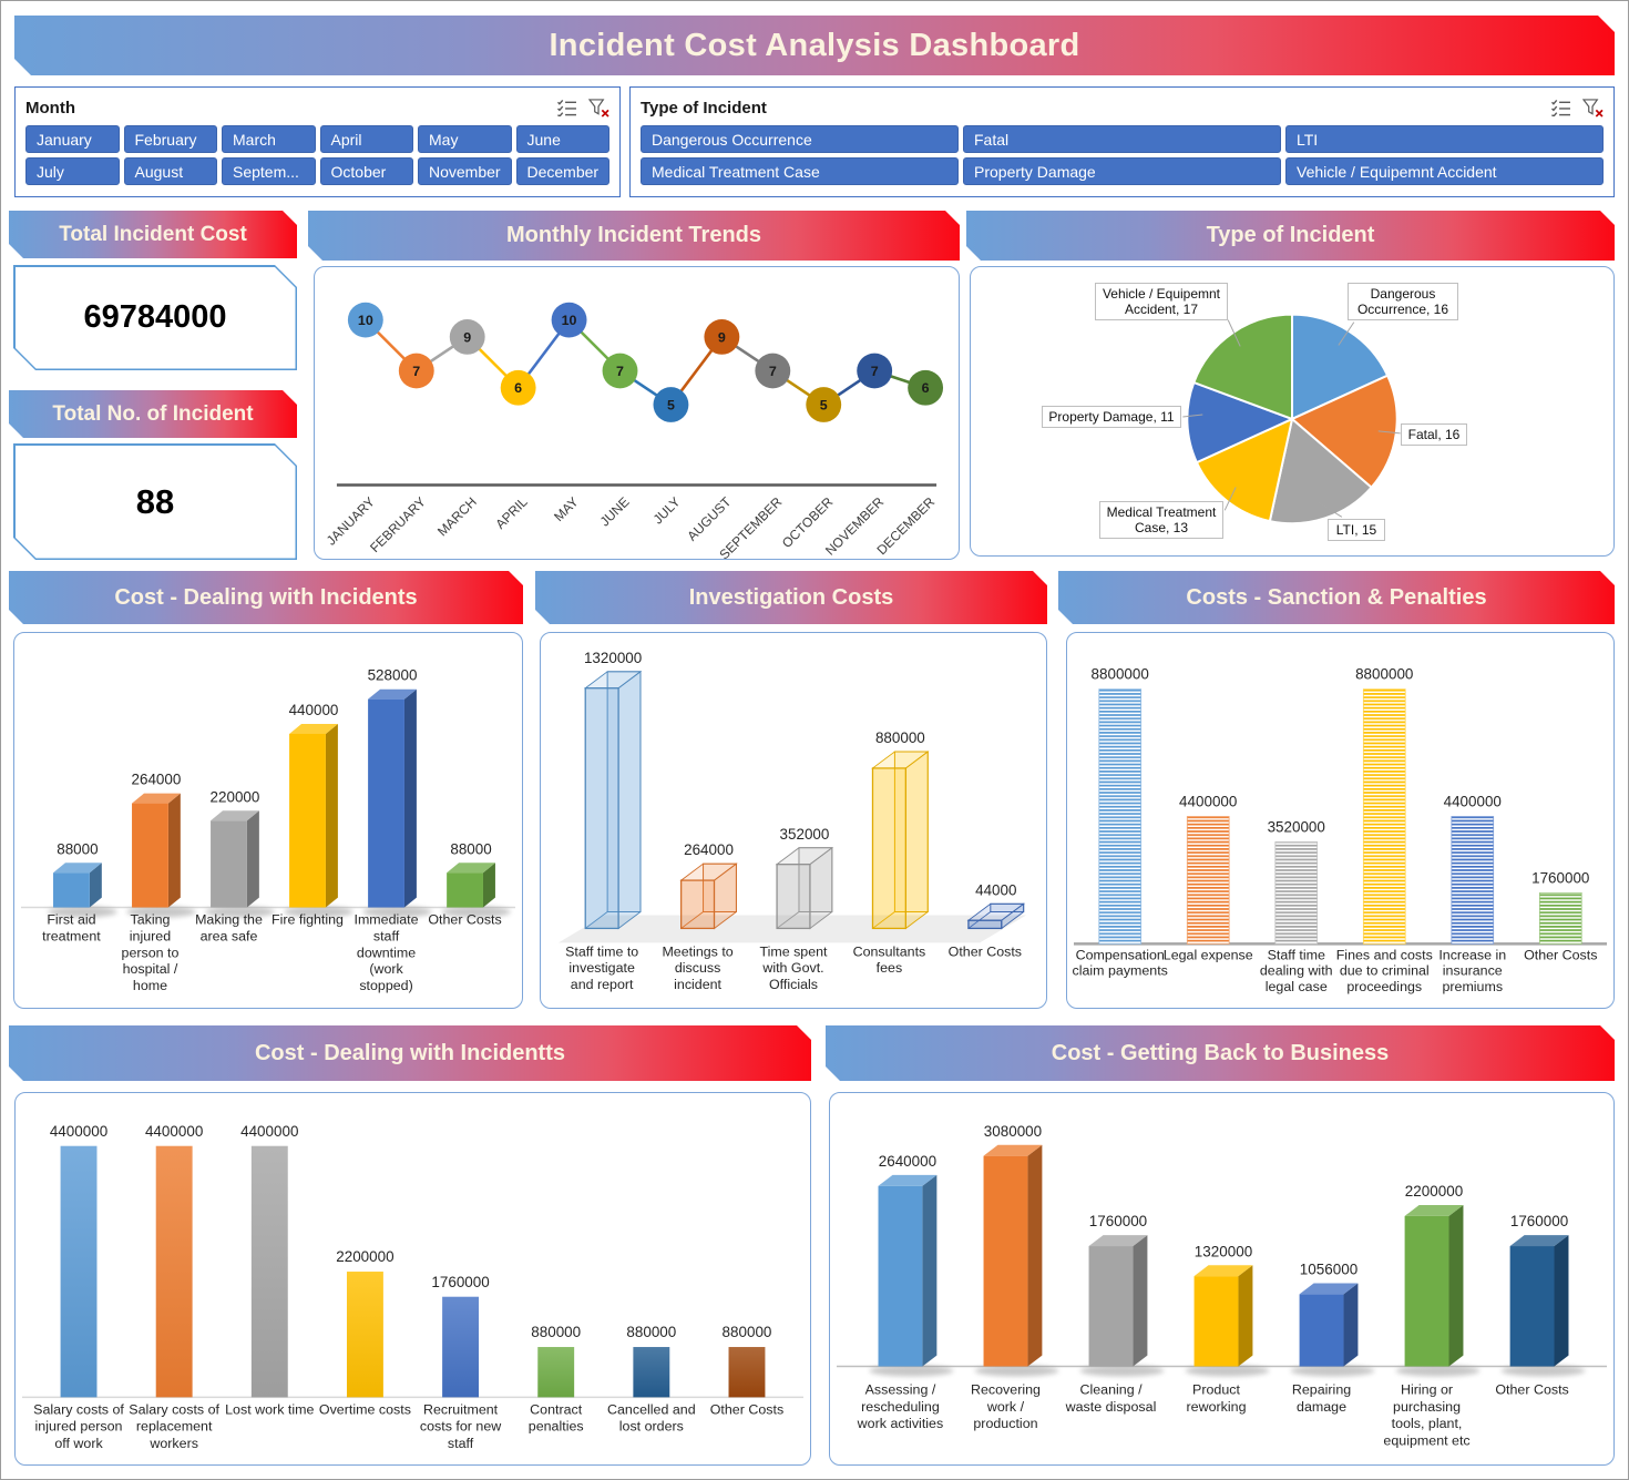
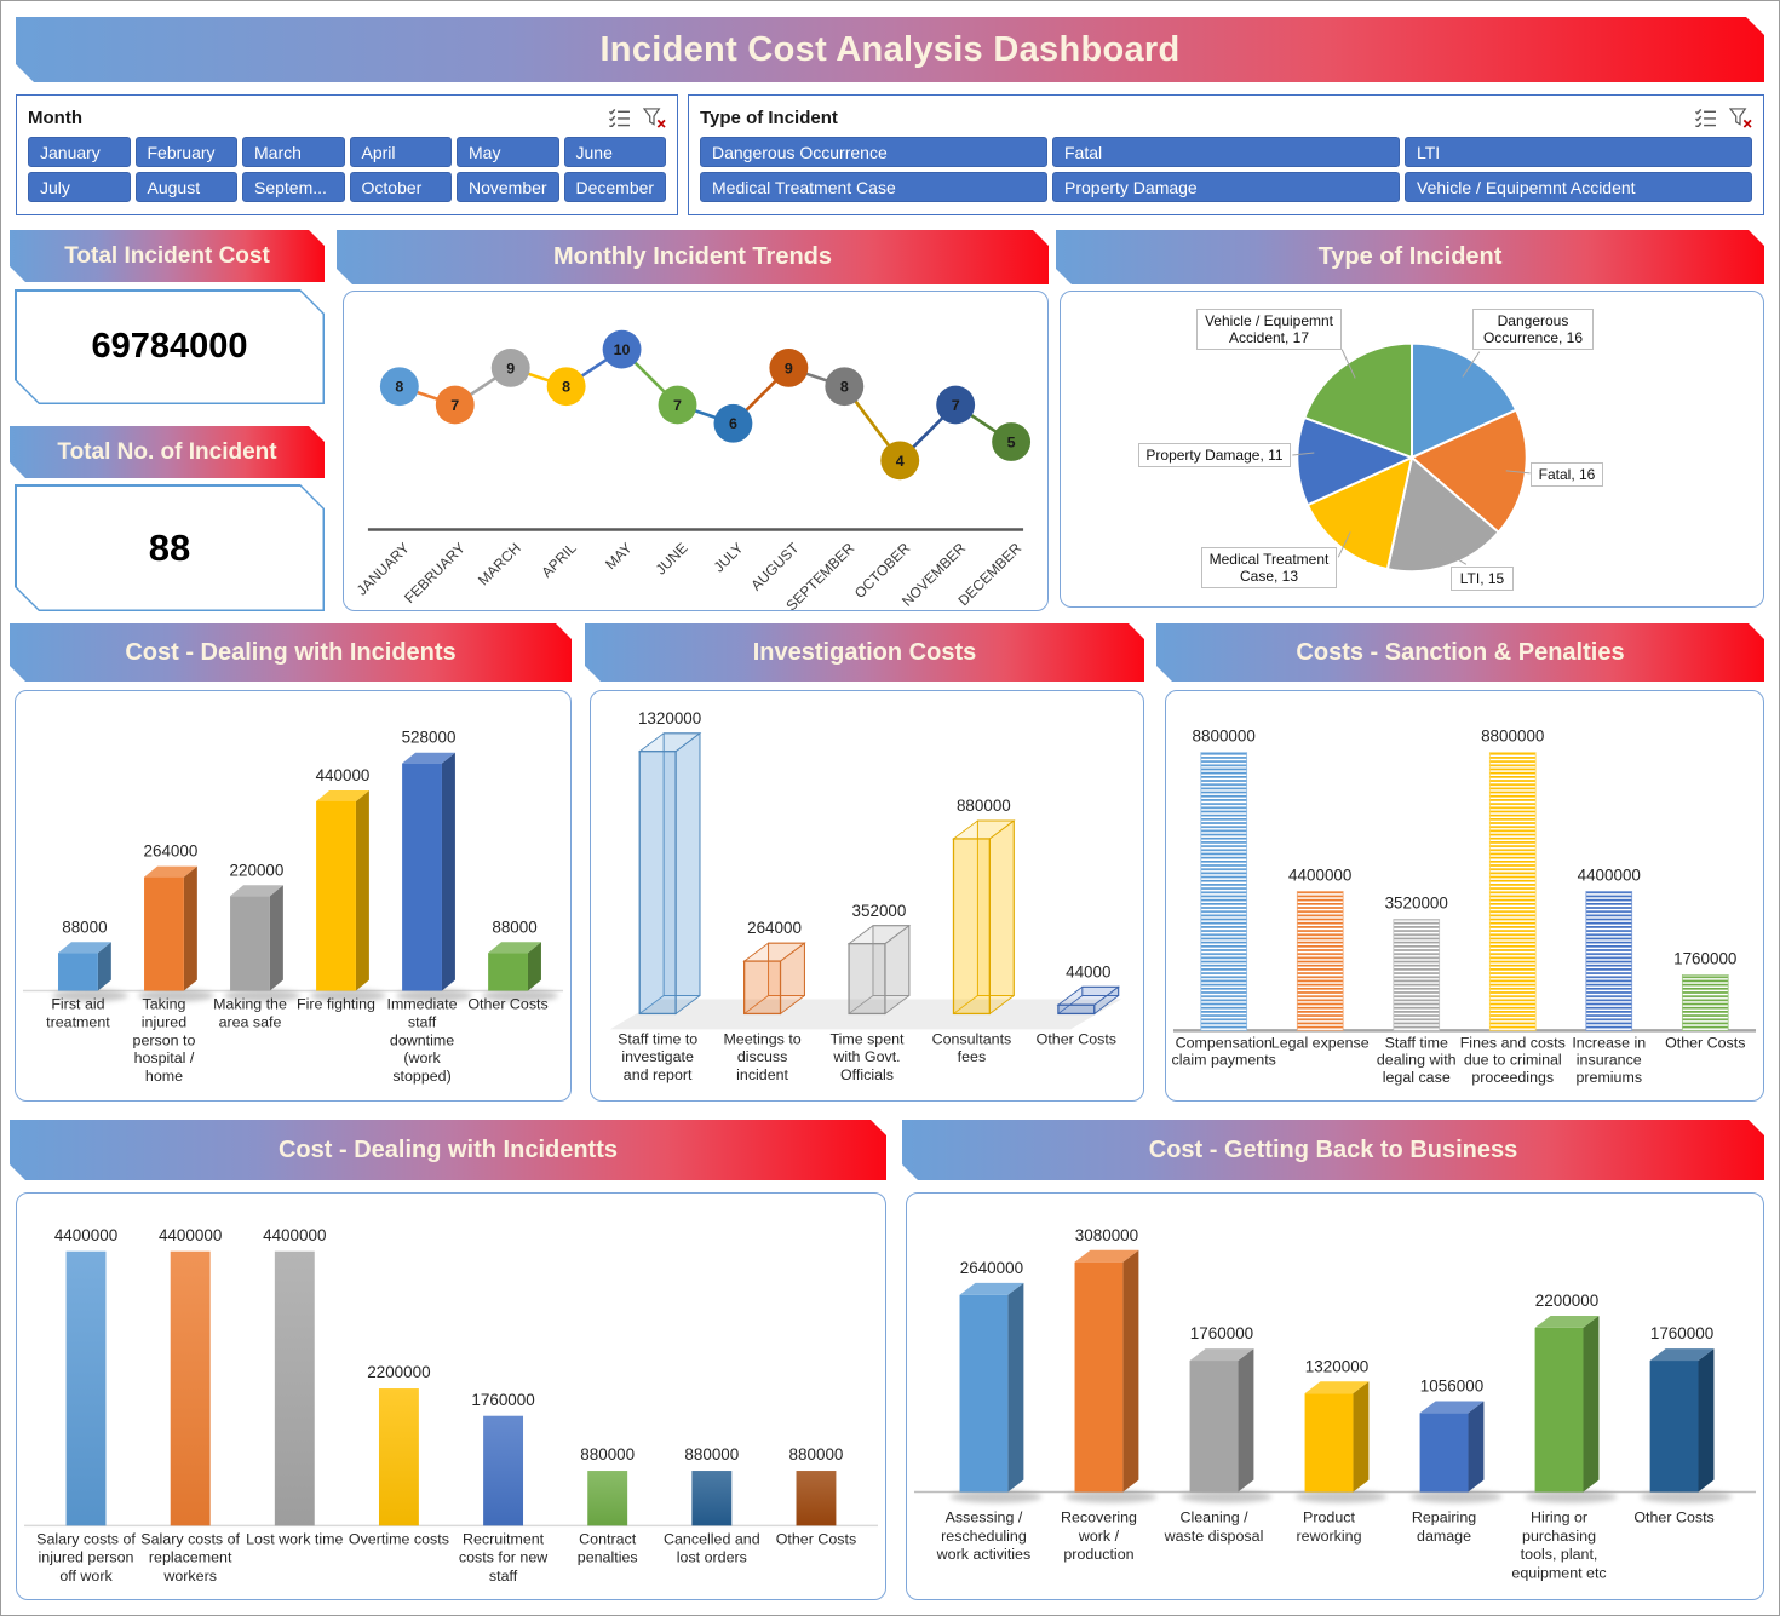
Monthly Incident Trends/JANUARY: 10 -> 8
Monthly Incident Trends/APRIL: 6 -> 8
Monthly Incident Trends/JULY: 5 -> 6
Monthly Incident Trends/SEPTEMBER: 7 -> 8
Monthly Incident Trends/OCTOBER: 5 -> 4
Monthly Incident Trends/DECEMBER: 6 -> 5
